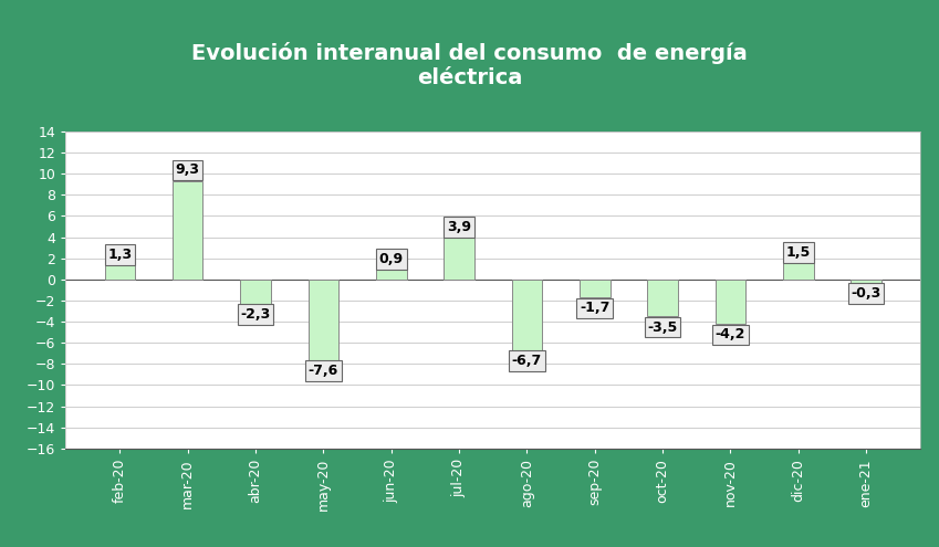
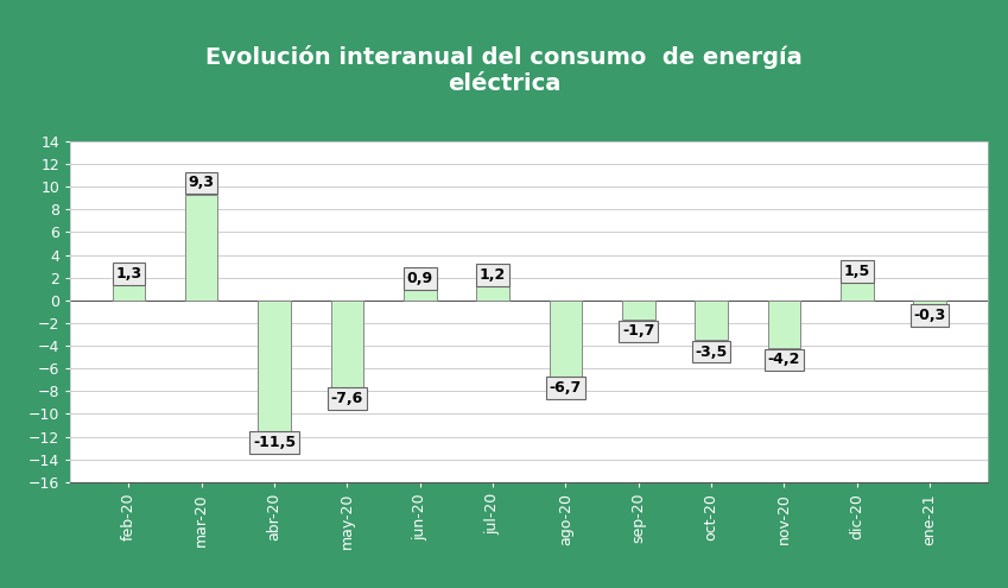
abr-20: -2,3 -> -11,5
jul-20: 3,9 -> 1,2
